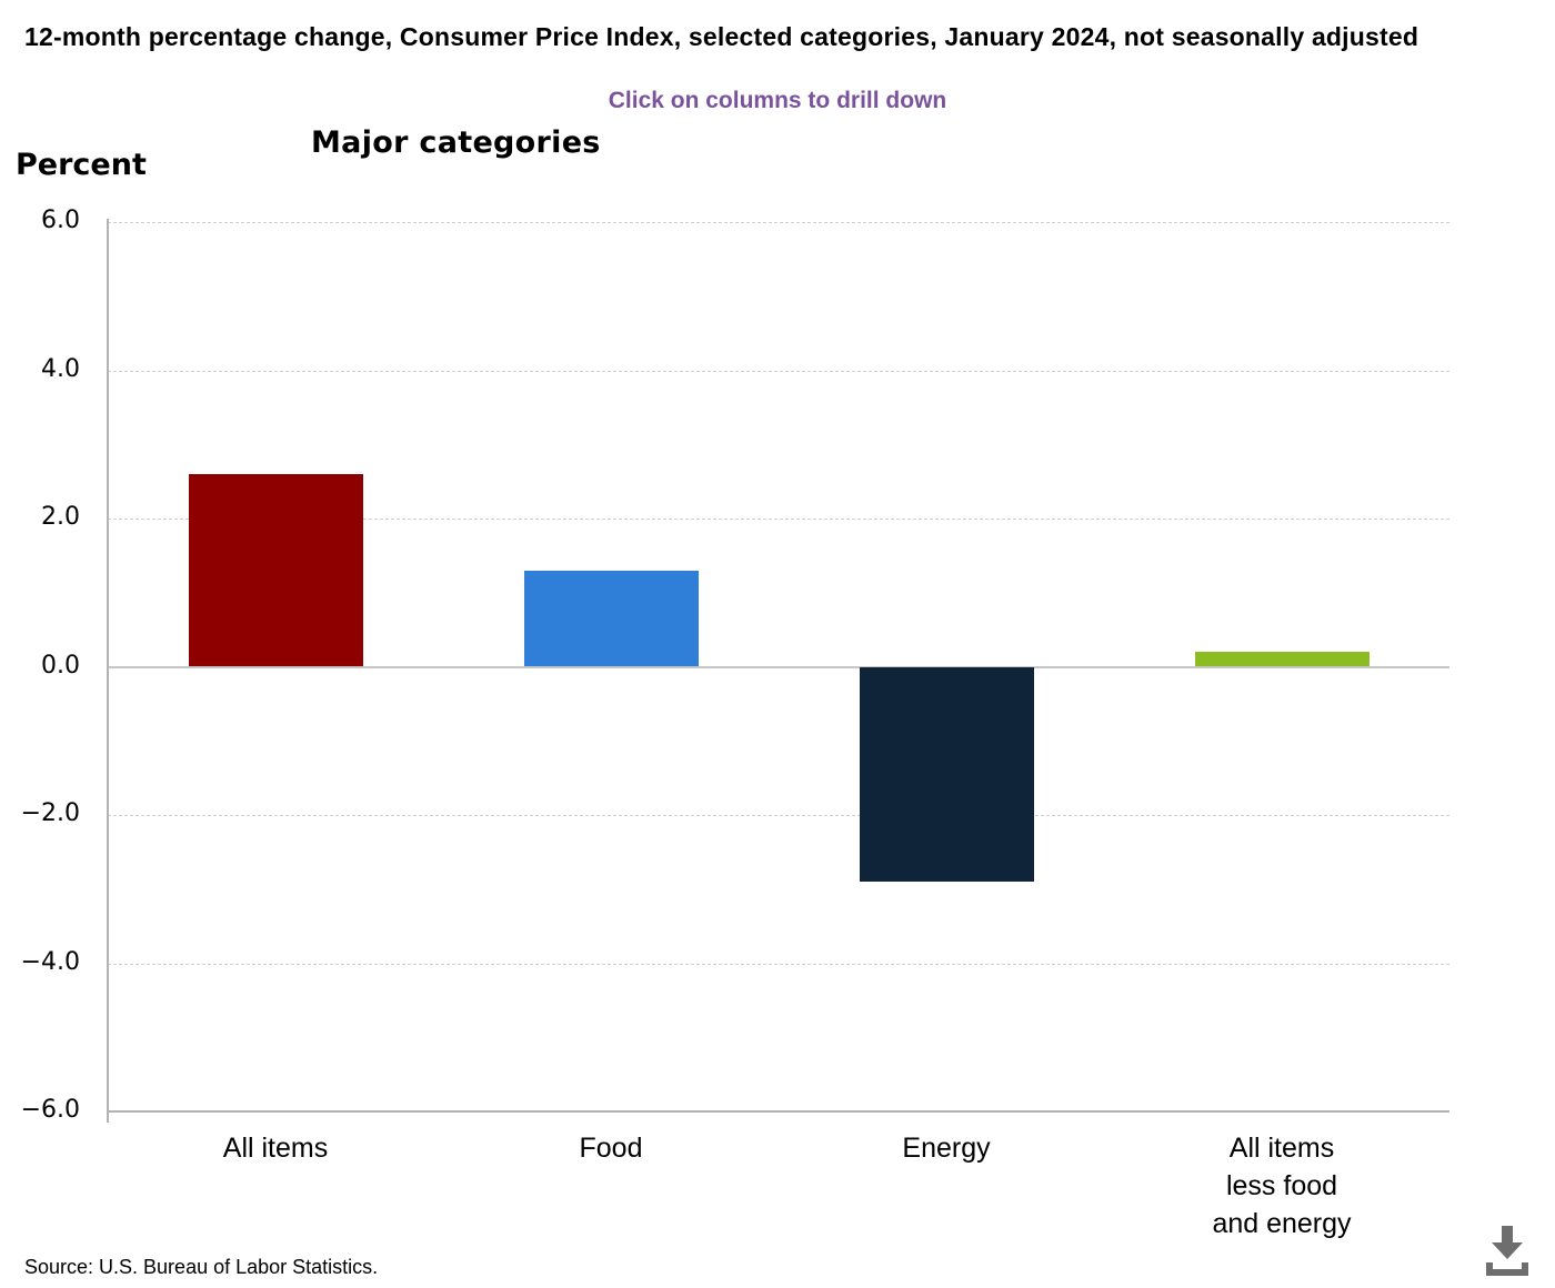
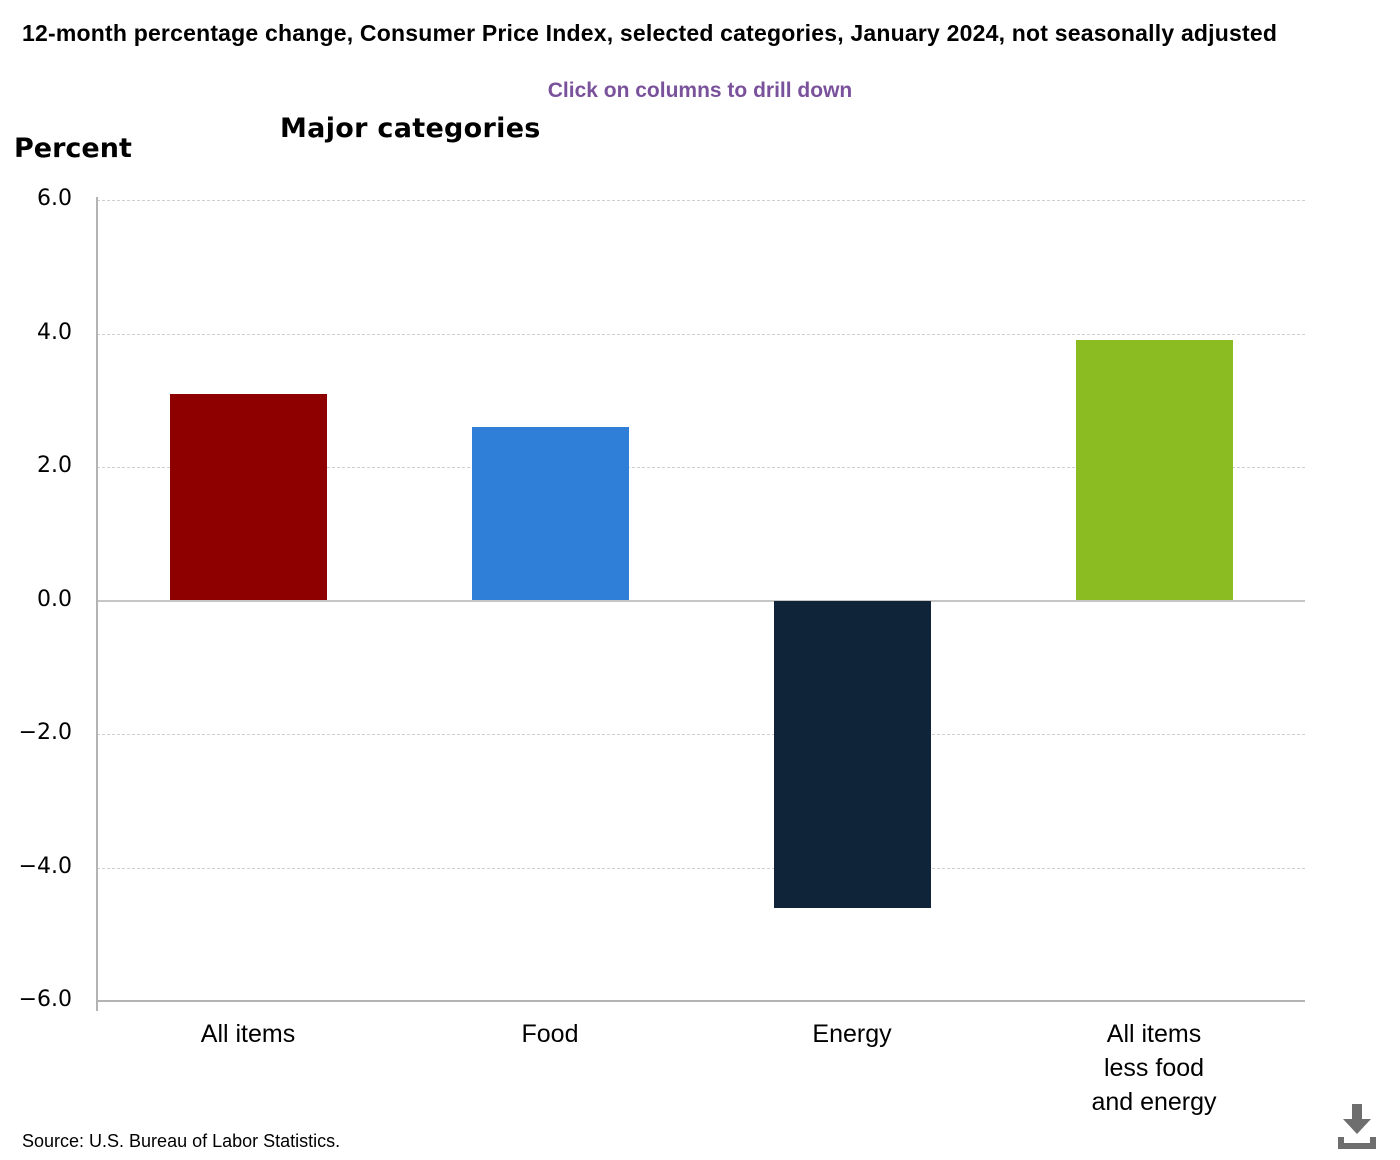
All items: 2.6 -> 3.1
Food: 1.3 -> 2.6
Energy: -2.9 -> -4.6
All items less food and energy: 0.2 -> 3.9
